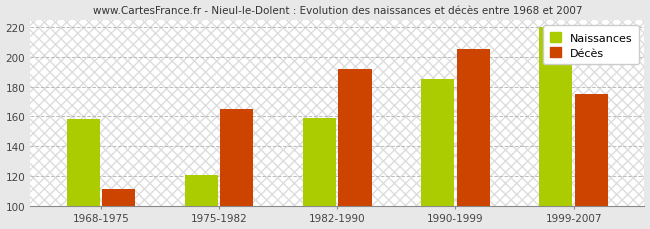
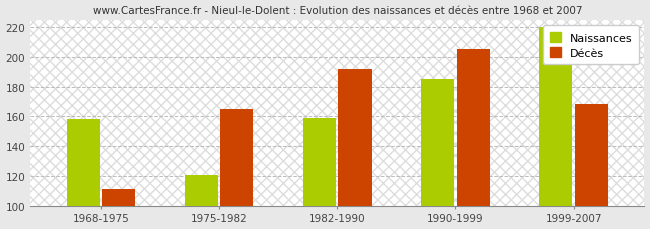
Décès/1999-2007: 175 -> 168
